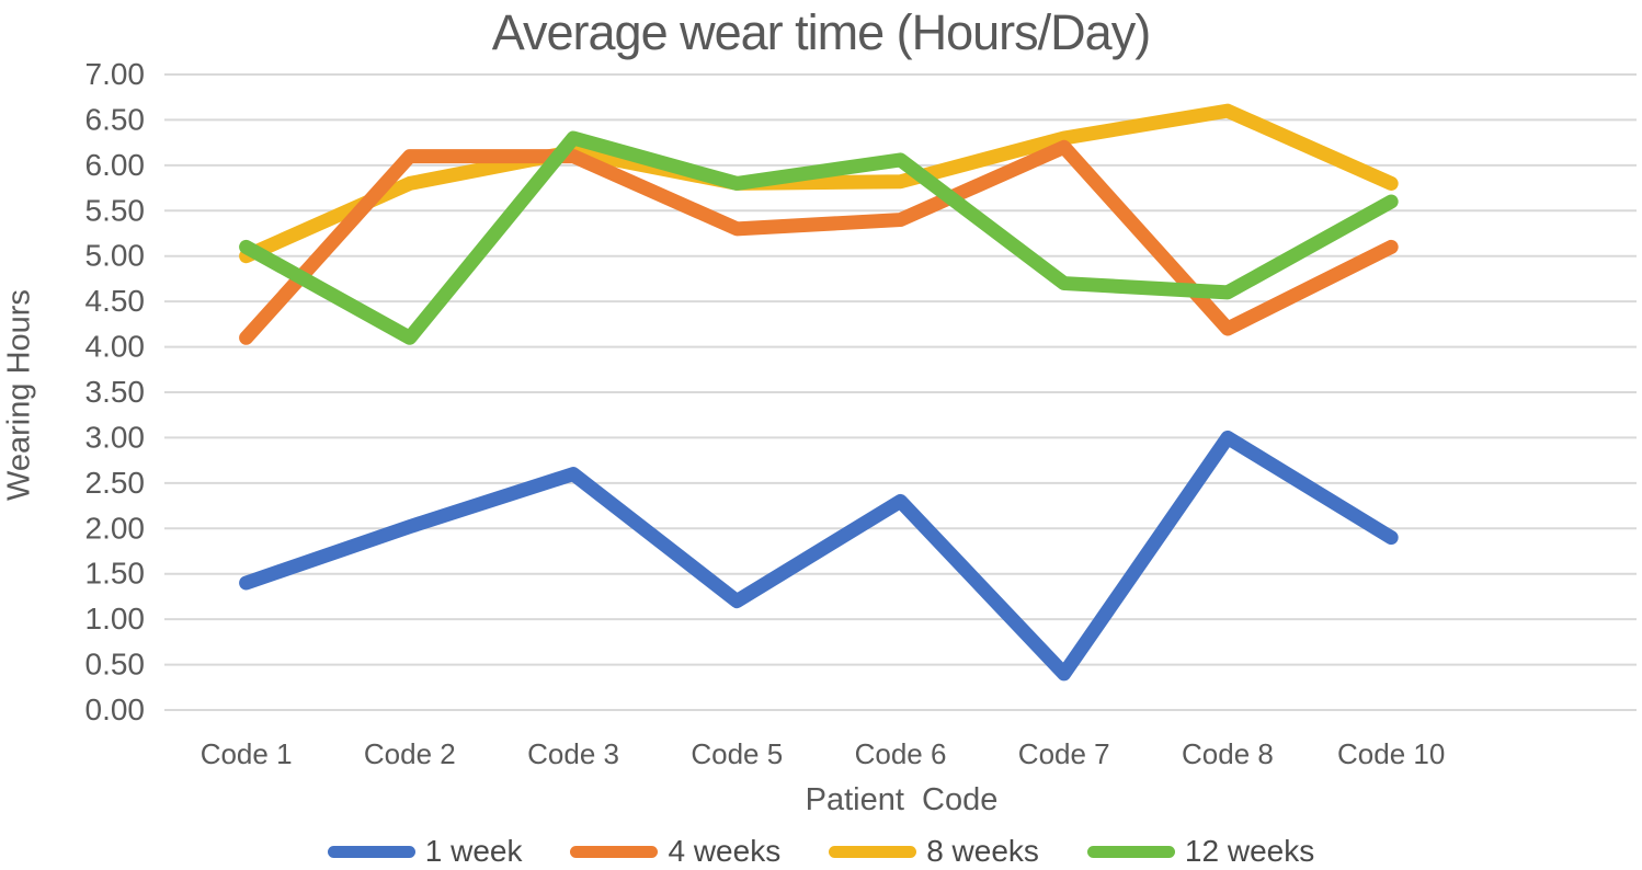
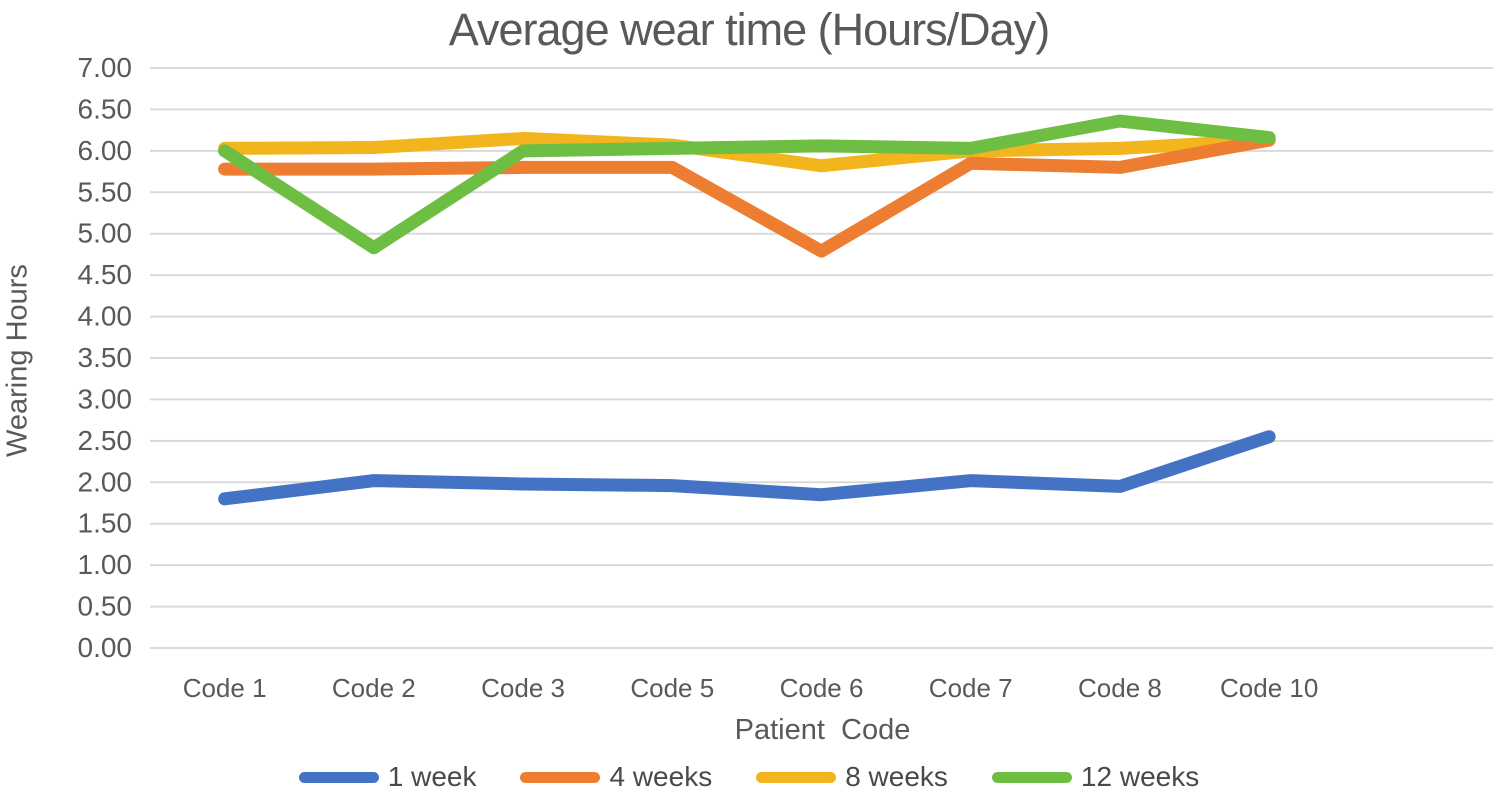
1 week/Code 1: 1.4 -> 1.8
4 weeks/Code 1: 4.1 -> 5.8
8 weeks/Code 1: 5.0 -> 6.0
12 weeks/Code 1: 5.1 -> 6.0
4 weeks/Code 2: 6.1 -> 5.8
8 weeks/Code 2: 5.8 -> 6.0
12 weeks/Code 2: 4.1 -> 4.8
1 week/Code 3: 2.6 -> 2.0
4 weeks/Code 3: 6.1 -> 5.8
12 weeks/Code 3: 6.3 -> 6.0
1 week/Code 5: 1.2 -> 2.0
4 weeks/Code 5: 5.3 -> 5.8
8 weeks/Code 5: 5.8 -> 6.1
12 weeks/Code 5: 5.8 -> 6.0
1 week/Code 6: 2.3 -> 1.9
4 weeks/Code 6: 5.4 -> 4.8
1 week/Code 7: 0.4 -> 2.0
4 weeks/Code 7: 6.2 -> 5.8
8 weeks/Code 7: 6.3 -> 6.0
12 weeks/Code 7: 4.7 -> 6.0
1 week/Code 8: 3.0 -> 1.9
4 weeks/Code 8: 4.2 -> 5.8
8 weeks/Code 8: 6.6 -> 6.0
12 weeks/Code 8: 4.6 -> 6.4
1 week/Code 10: 1.9 -> 2.5
4 weeks/Code 10: 5.1 -> 6.1
8 weeks/Code 10: 5.8 -> 6.1
12 weeks/Code 10: 5.6 -> 6.2
